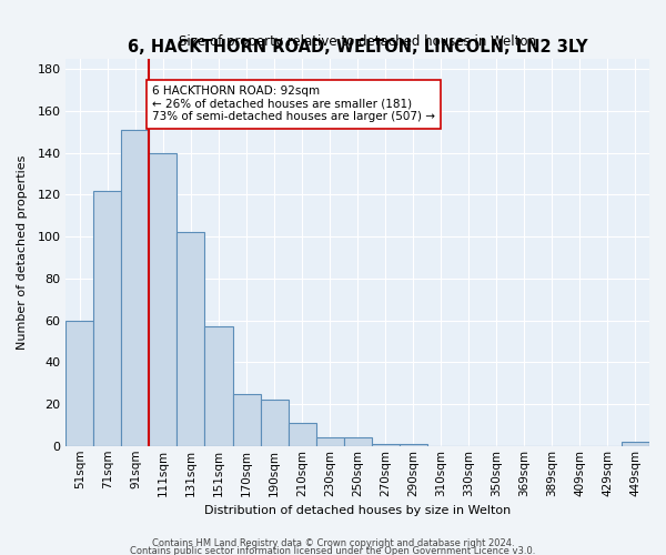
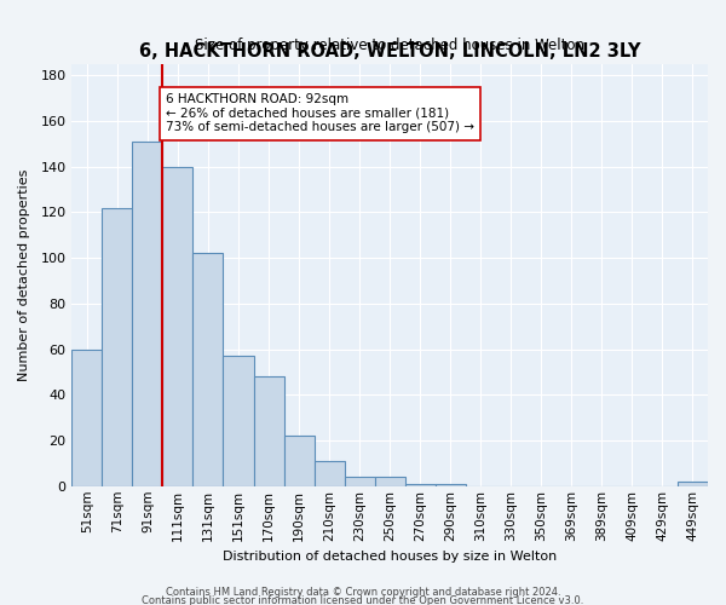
170sqm: 25 -> 48
